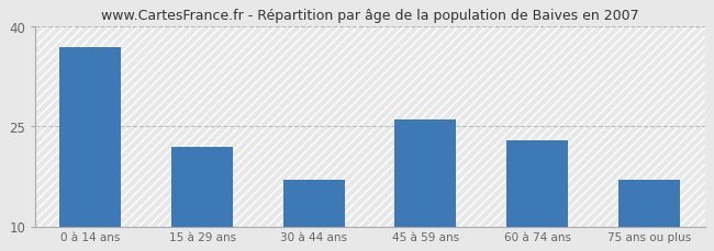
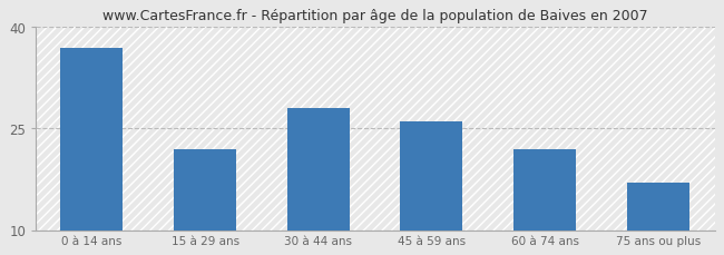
30 à 44 ans: 17 -> 28
60 à 74 ans: 23 -> 22
